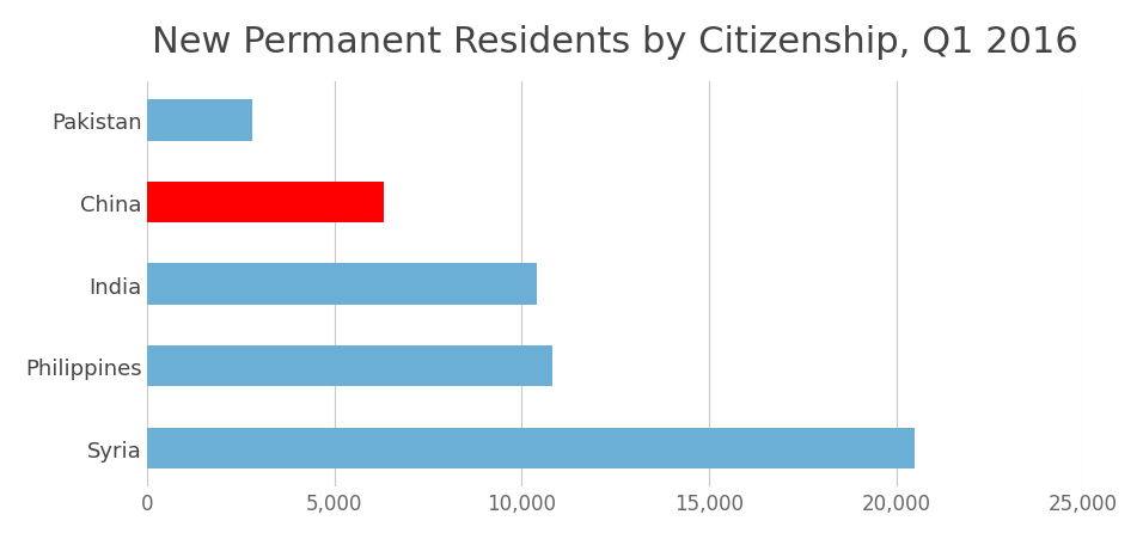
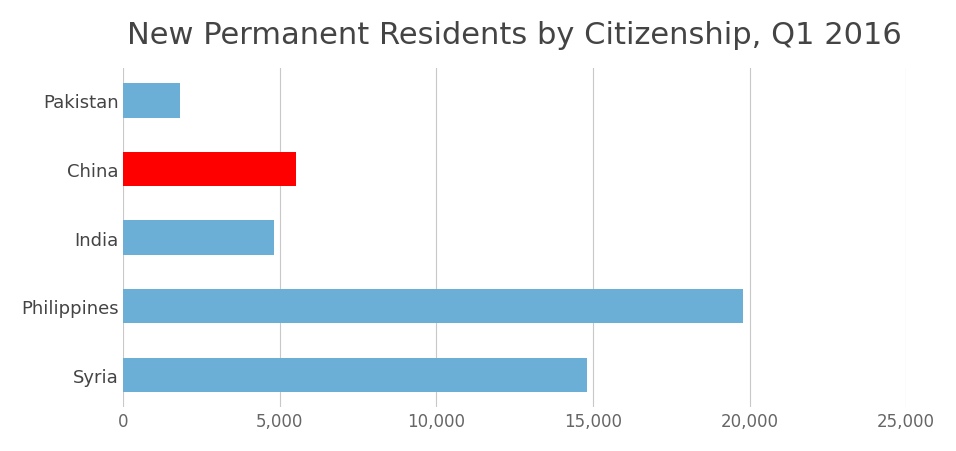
Pakistan: 2,800 -> 1,800
China: 6,300 -> 5,500
India: 10,400 -> 4,800
Philippines: 10,800 -> 19,800
Syria: 20,500 -> 14,800
